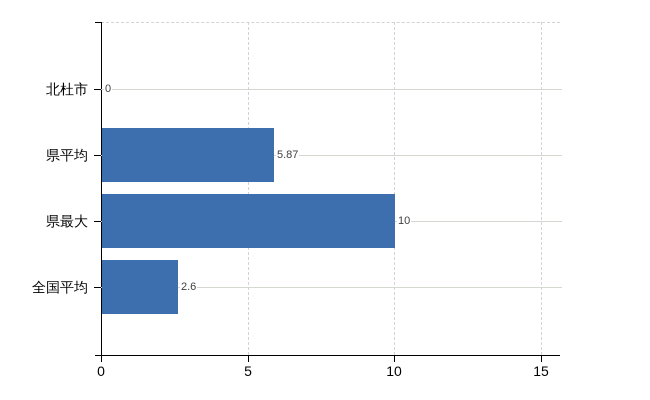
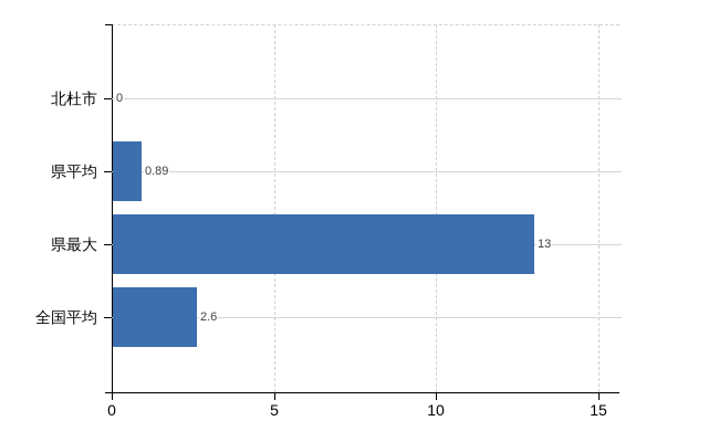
県平均: 5.87 -> 0.89
県最大: 10 -> 13
